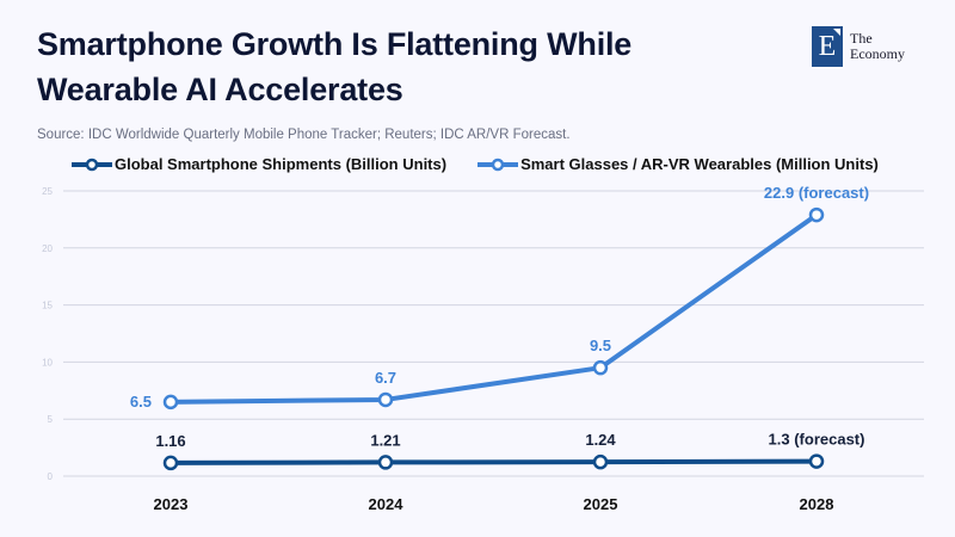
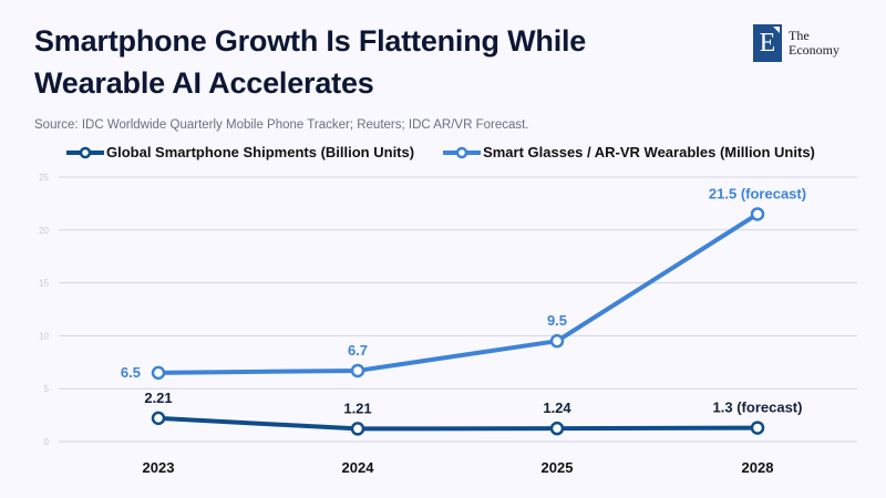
Global Smartphone Shipments (Billion Units)/2023: 1.16 -> 2.21
Smart Glasses / AR-VR Wearables (Million Units)/2028: 22.9 -> 21.5
